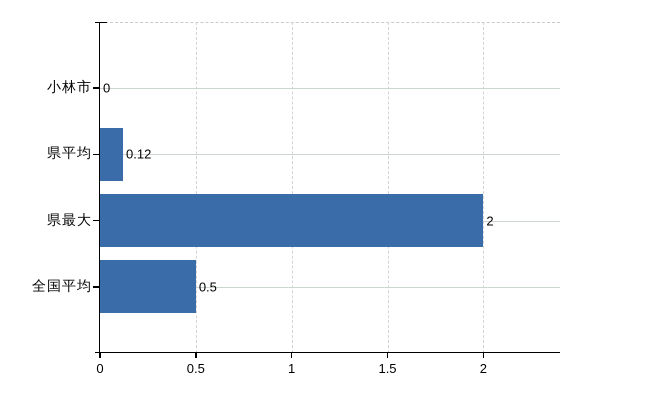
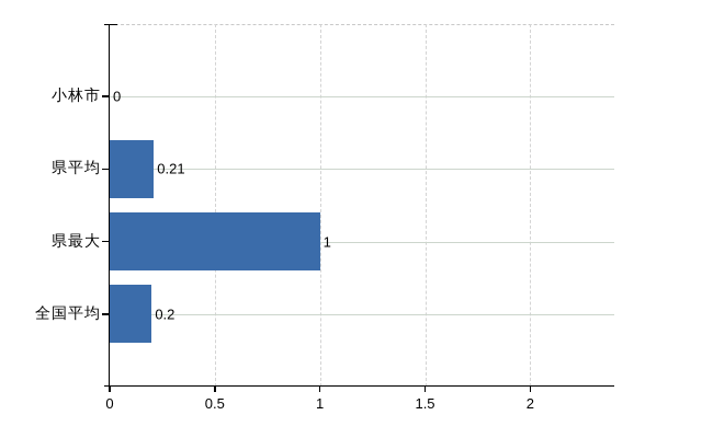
県平均: 0.12 -> 0.21
県最大: 2 -> 1
全国平均: 0.5 -> 0.2
